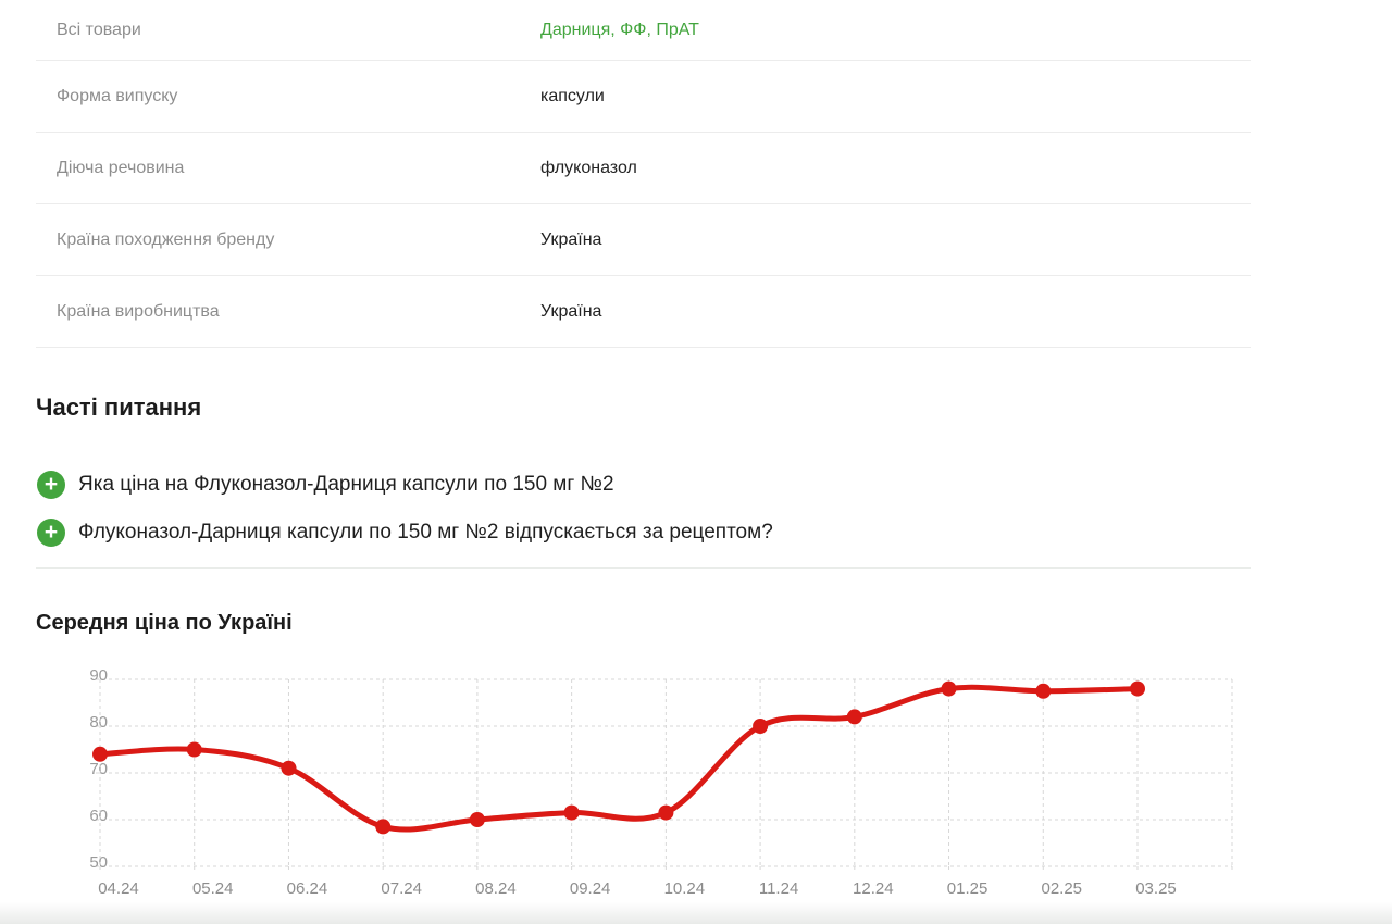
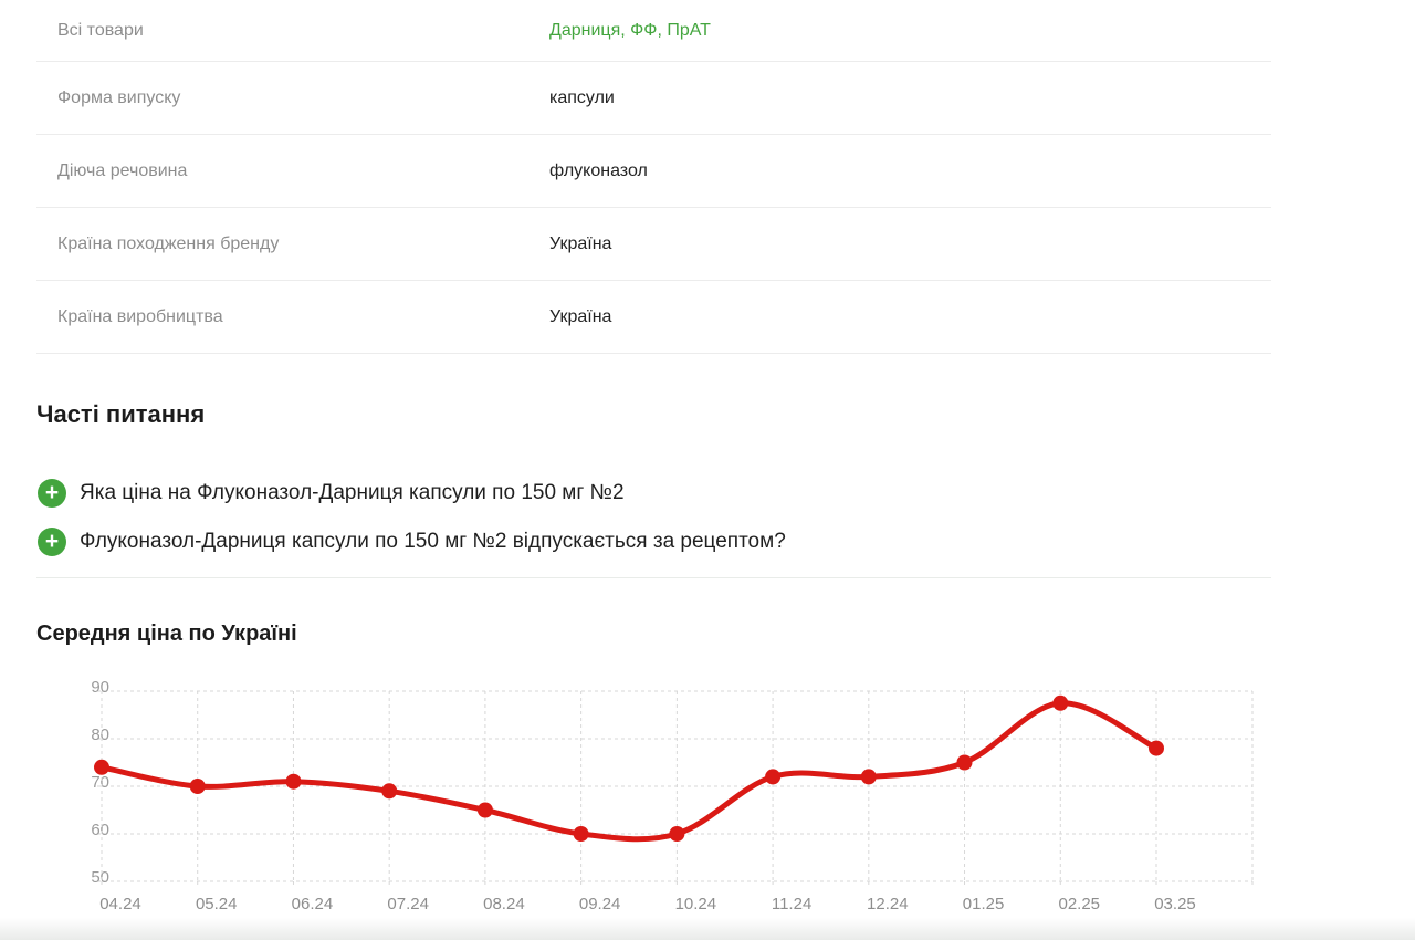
05.24: 75 -> 70
07.24: 58 -> 69
08.24: 60 -> 65
09.24: 62 -> 60
10.24: 62 -> 60
11.24: 80 -> 72
12.24: 82 -> 72
01.25: 88 -> 75
03.25: 88 -> 78
